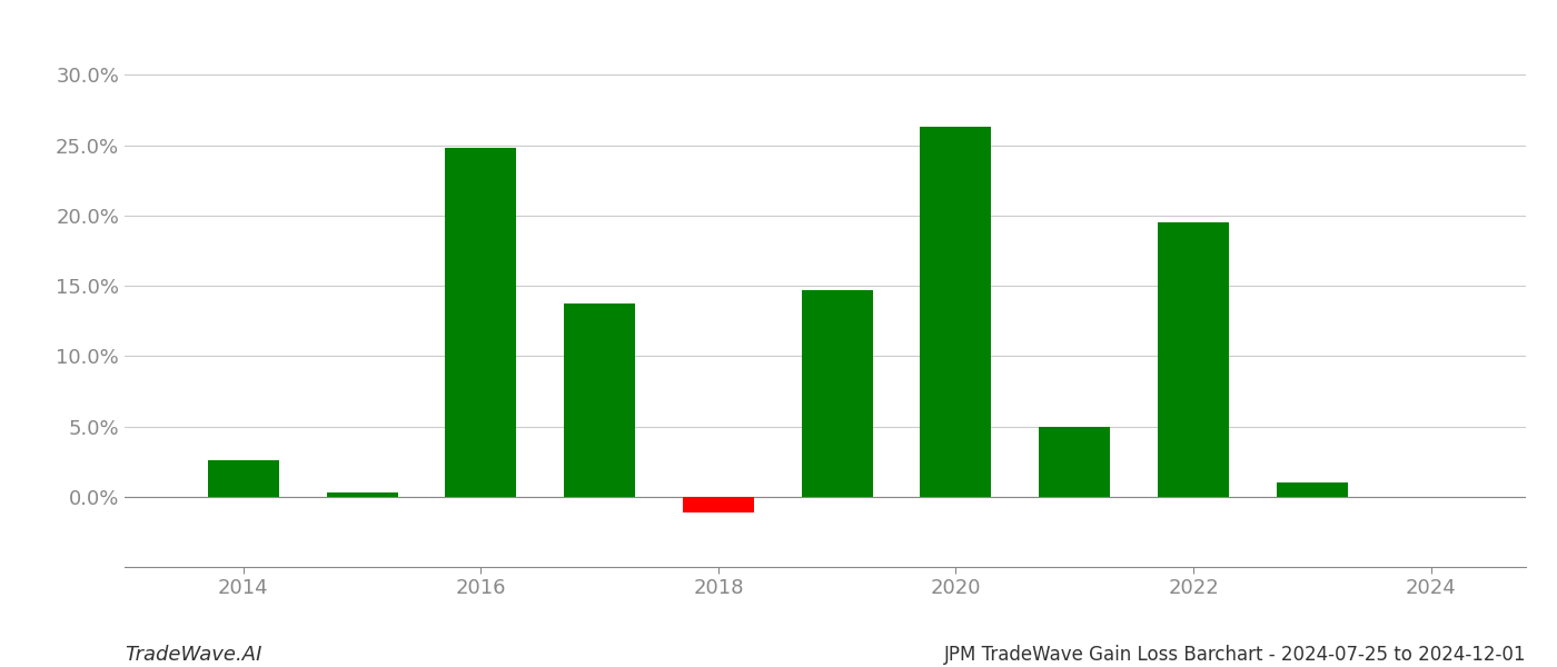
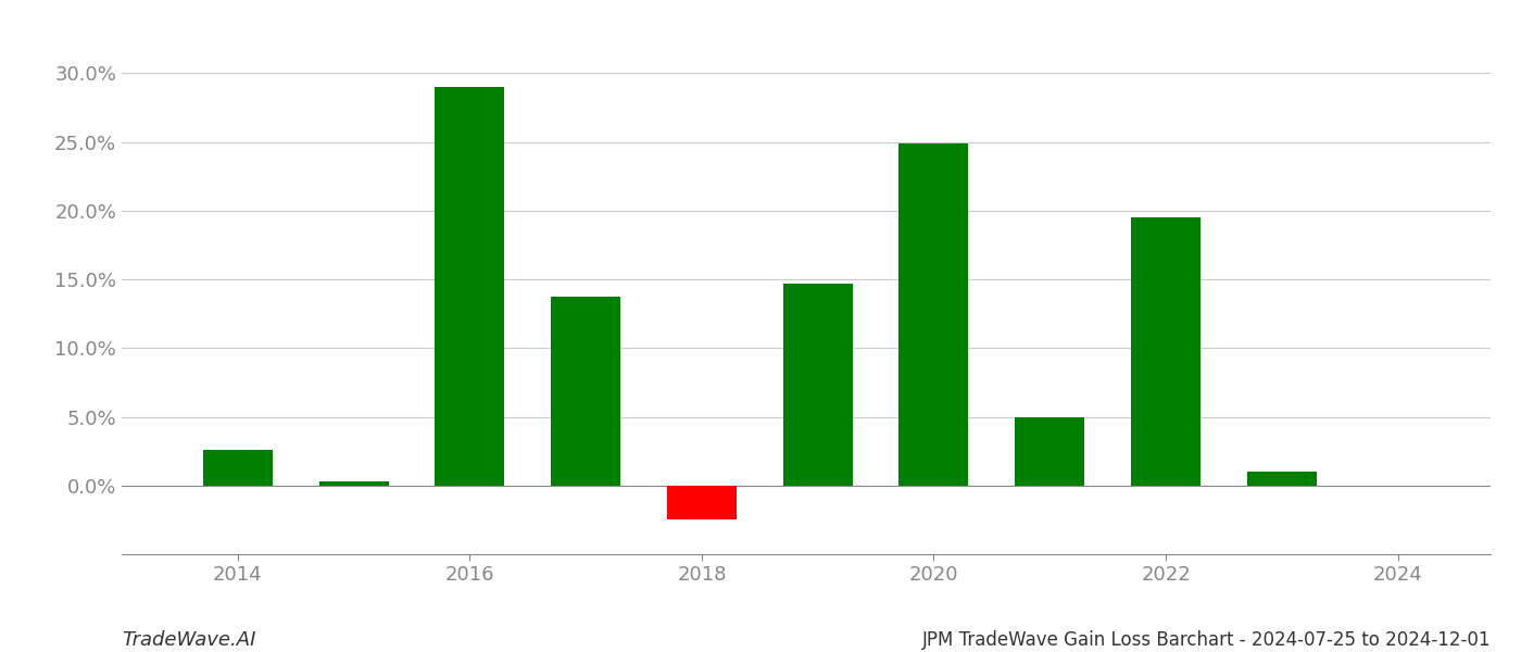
2016: 24.8% -> 29.0%
2018: -1.1% -> -2.5%
2020: 26.3% -> 24.9%
